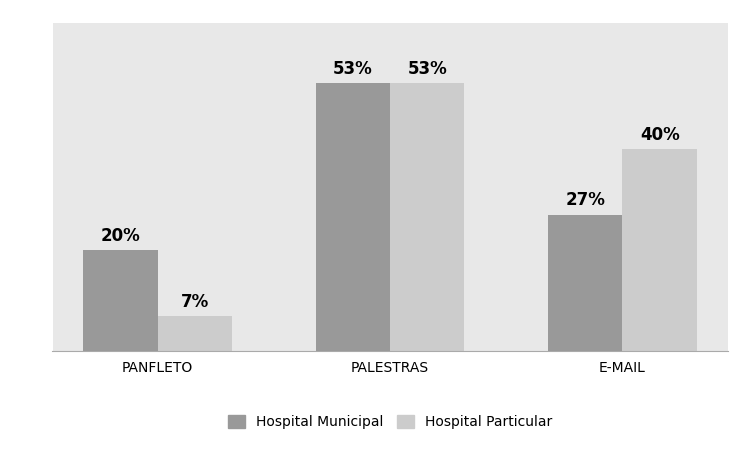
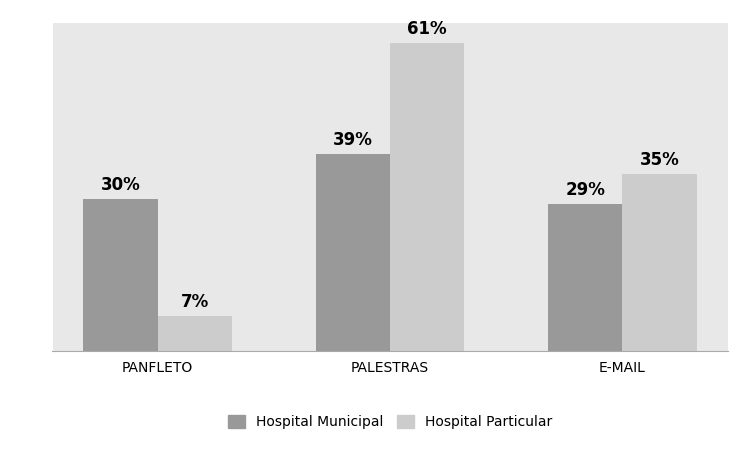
Hospital Municipal/PANFLETO: 20% -> 30%
Hospital Municipal/PALESTRAS: 53% -> 39%
Hospital Particular/PALESTRAS: 53% -> 61%
Hospital Municipal/E-MAIL: 27% -> 29%
Hospital Particular/E-MAIL: 40% -> 35%
